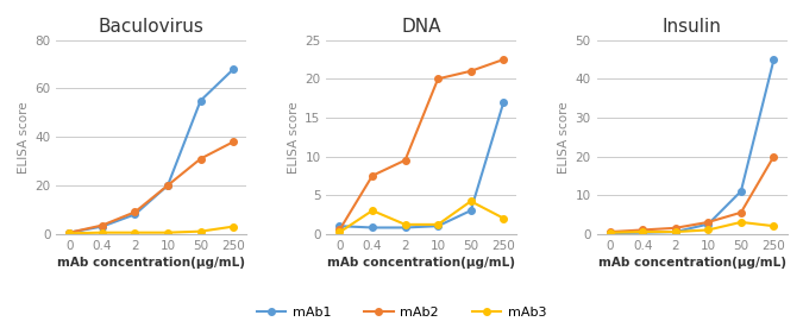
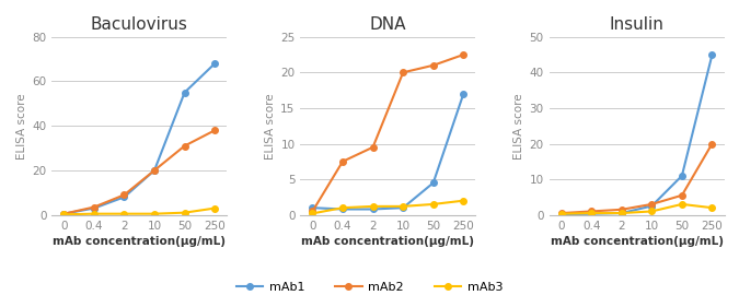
DNA/mAb3/0.4: 3.0 -> 1.0
DNA/mAb1/50: 3.0 -> 4.5
DNA/mAb3/50: 4.2 -> 1.5
